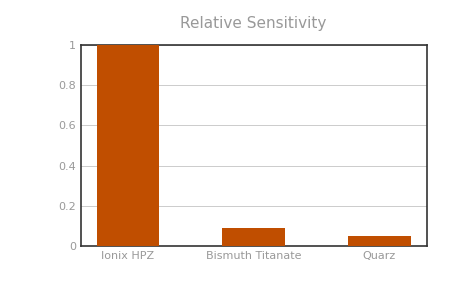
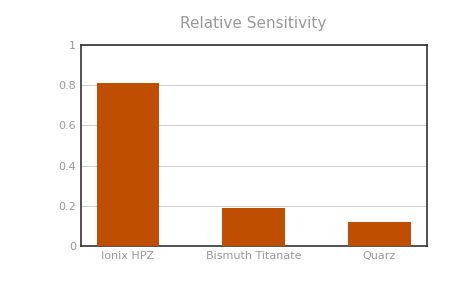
Ionix HPZ: 1.00 -> 0.81
Bismuth Titanate: 0.09 -> 0.19
Quarz: 0.05 -> 0.12
